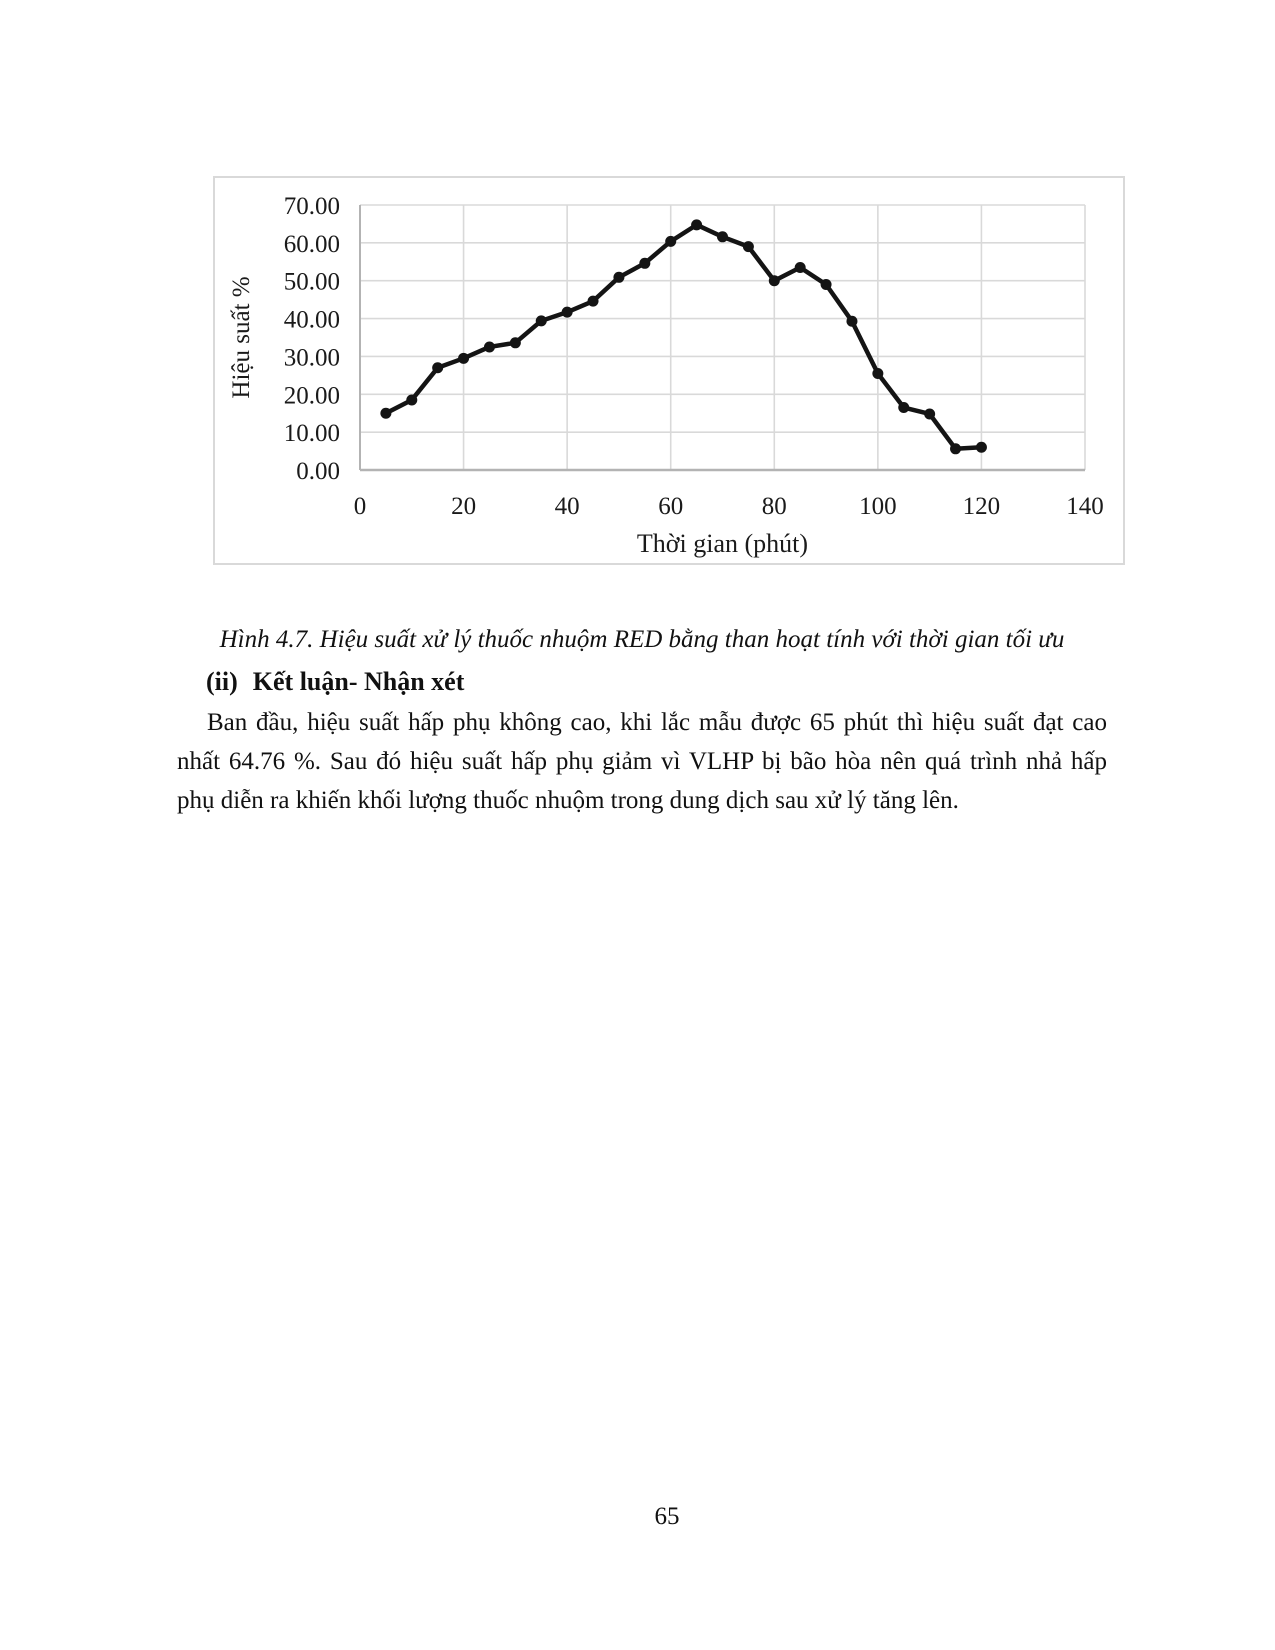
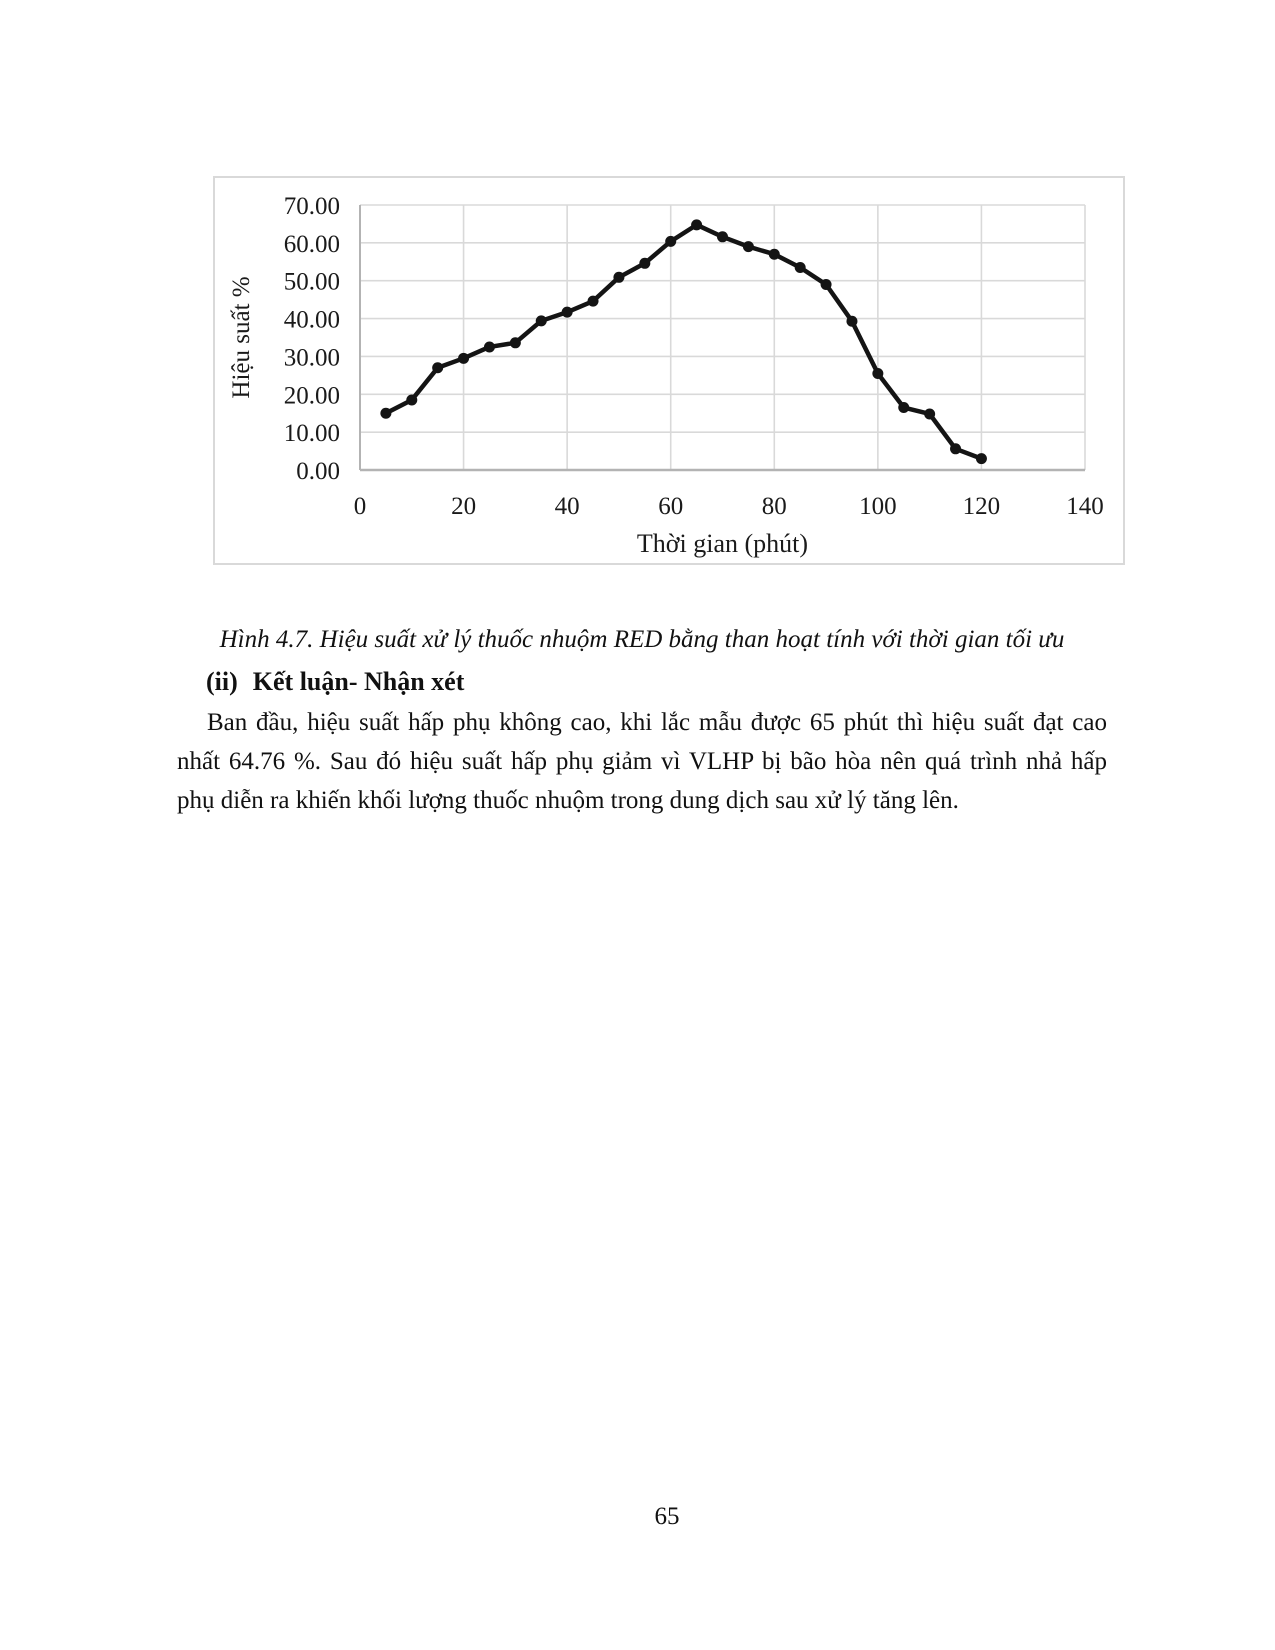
80: 50 -> 57
120: 6 -> 3
